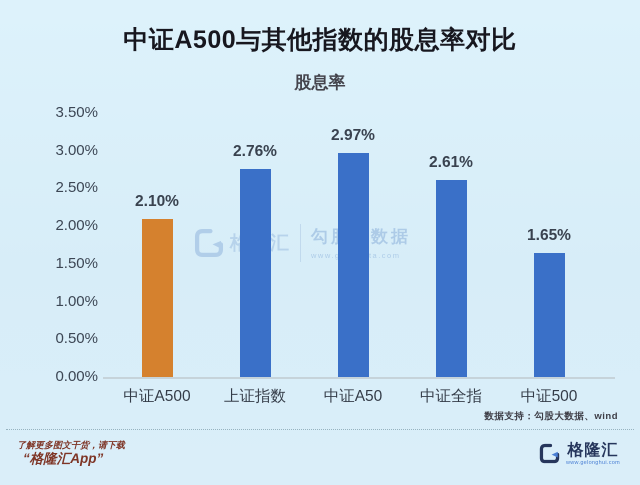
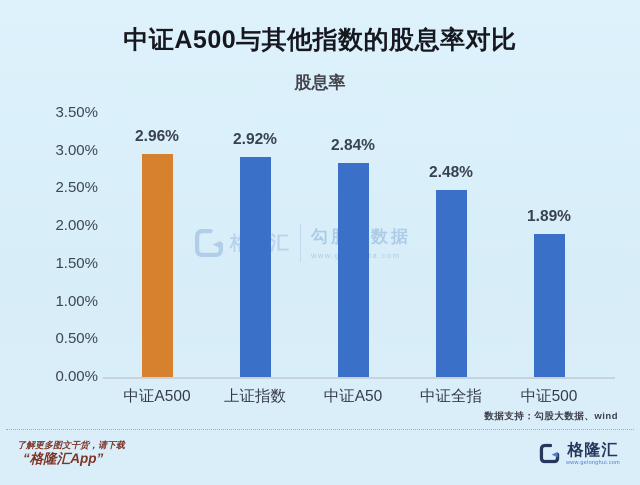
中证A500: 2.10% -> 2.96%
上证指数: 2.76% -> 2.92%
中证A50: 2.97% -> 2.84%
中证全指: 2.61% -> 2.48%
中证500: 1.65% -> 1.89%
